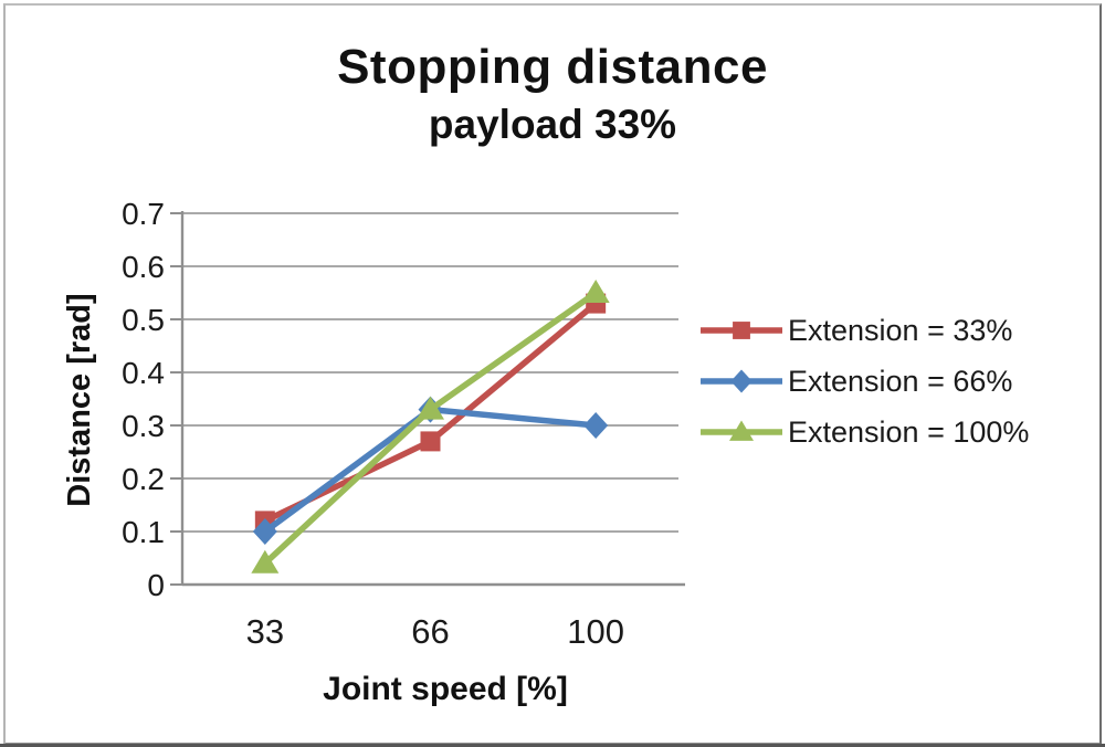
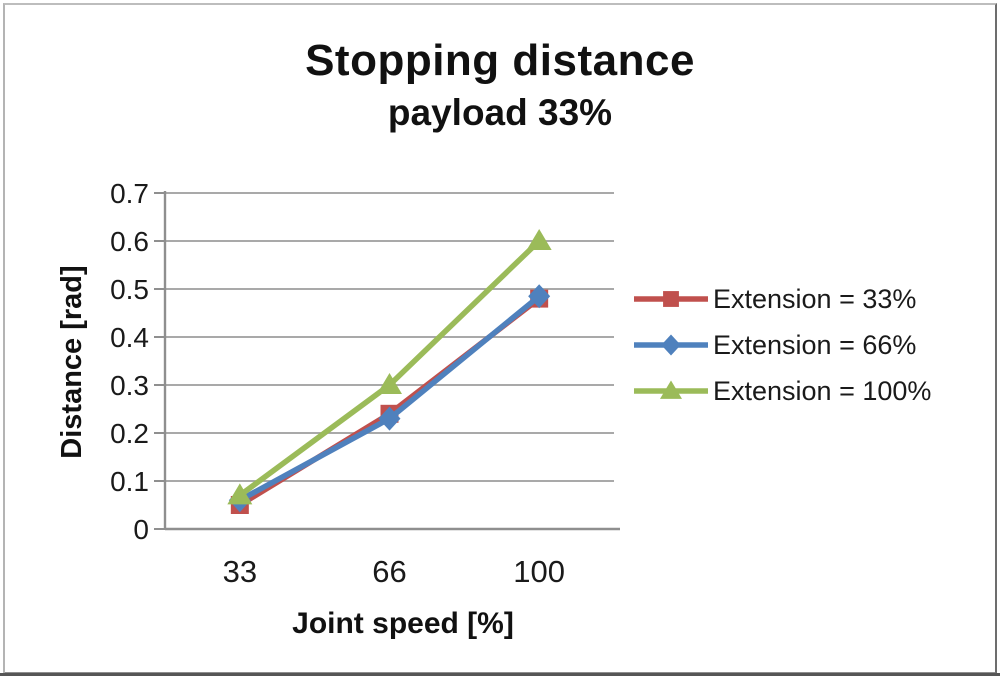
Extension = 33%/33: 0.12 -> 0.05
Extension = 66%/33: 0.10 -> 0.06
Extension = 100%/33: 0.04 -> 0.07
Extension = 33%/66: 0.27 -> 0.24
Extension = 66%/66: 0.33 -> 0.23
Extension = 100%/66: 0.33 -> 0.30
Extension = 33%/100: 0.53 -> 0.48
Extension = 66%/100: 0.30 -> 0.48
Extension = 100%/100: 0.55 -> 0.60
